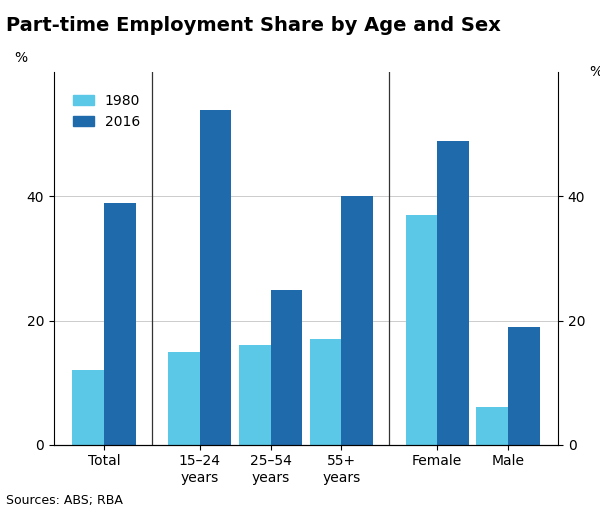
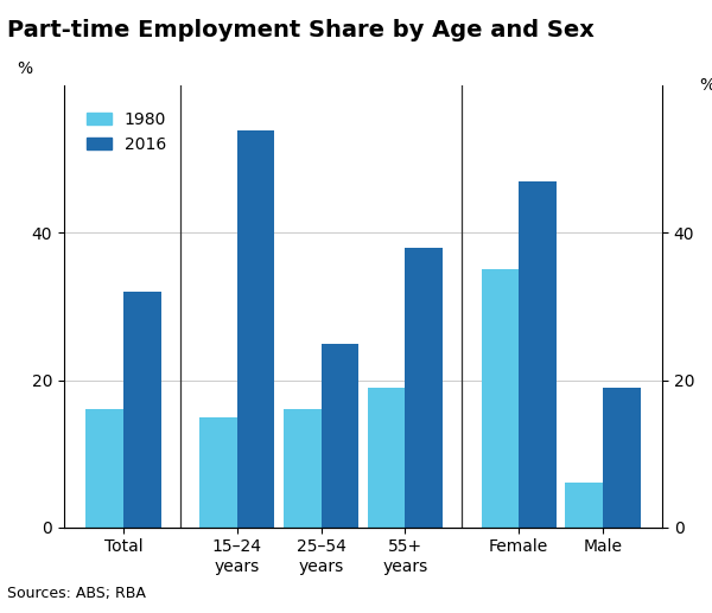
1980/Total: 12 -> 16
2016/Total: 39 -> 32
1980/55+ years: 17 -> 19
2016/55+ years: 40 -> 38
1980/Female: 37 -> 35
2016/Female: 49 -> 47
